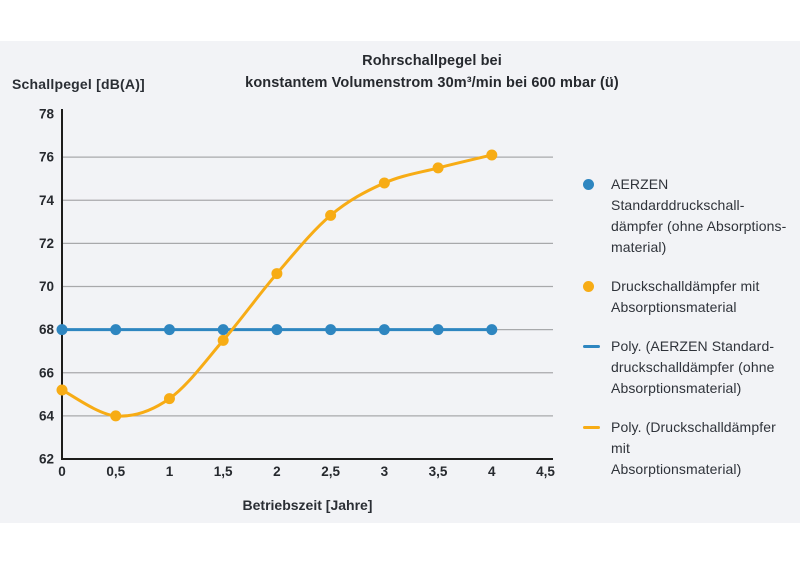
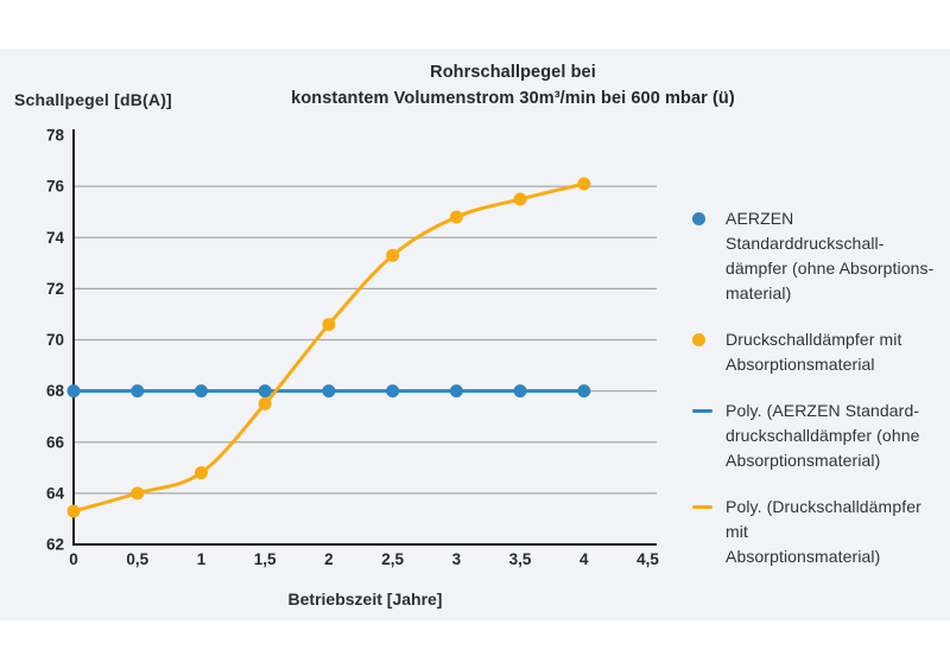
Druckschalldämpfer mit Absorptionsmaterial/0: 65.2 -> 63.3
